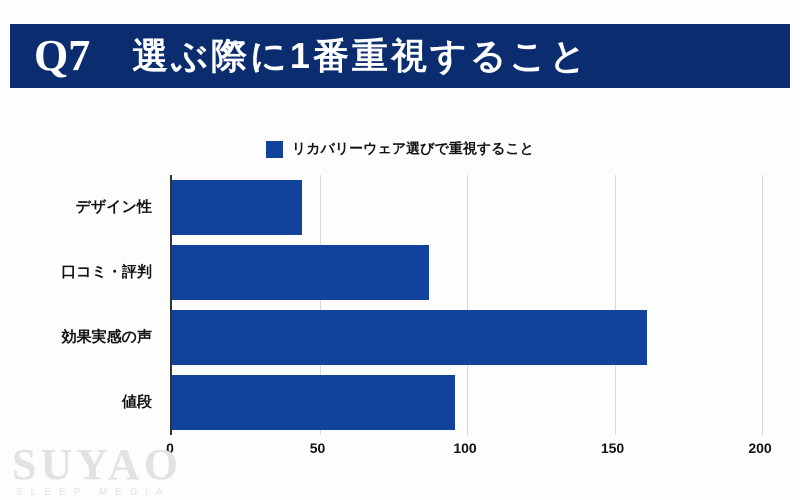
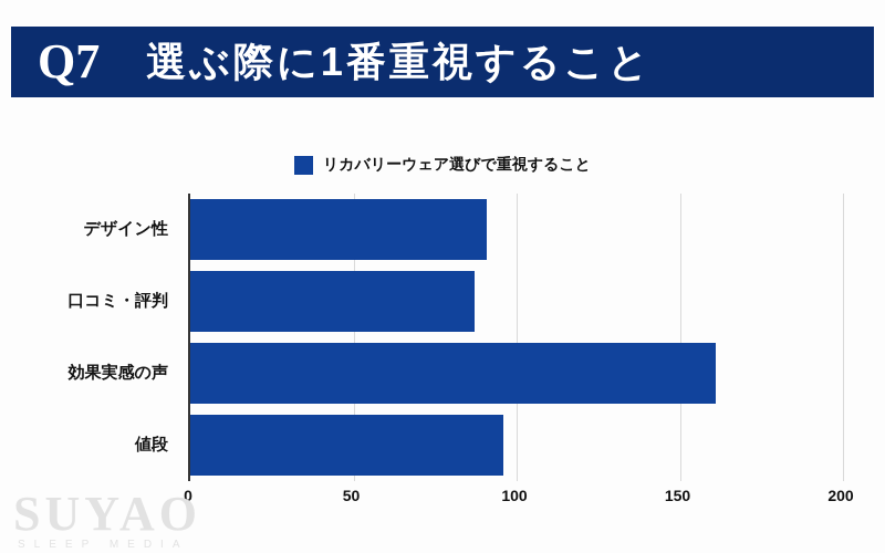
デザイン性: 44 -> 91
